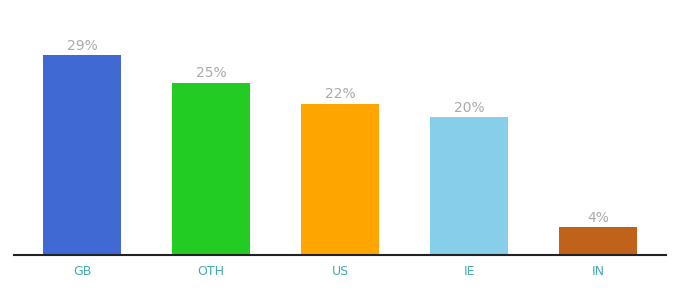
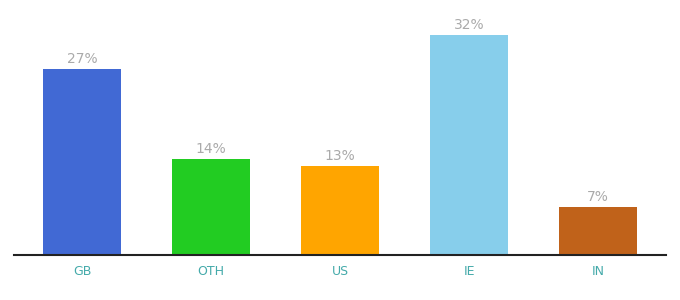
GB: 29% -> 27%
OTH: 25% -> 14%
US: 22% -> 13%
IE: 20% -> 32%
IN: 4% -> 7%
